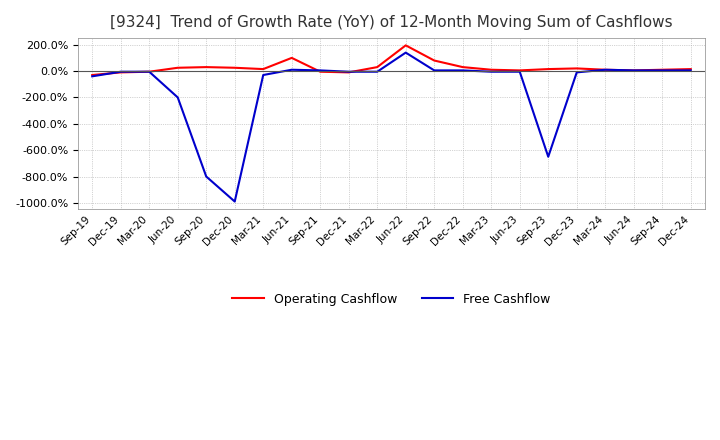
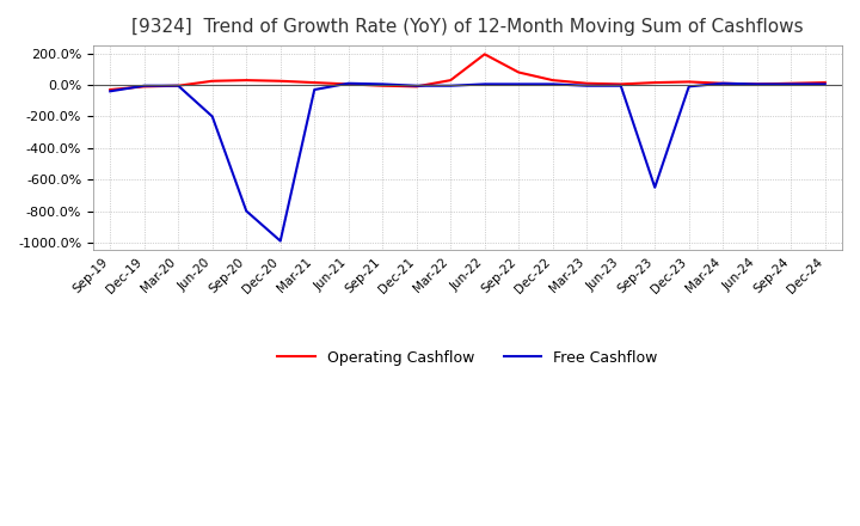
Operating Cashflow/Jun-21: 100% -> 0%
Free Cashflow/Jun-22: 140% -> 0%
